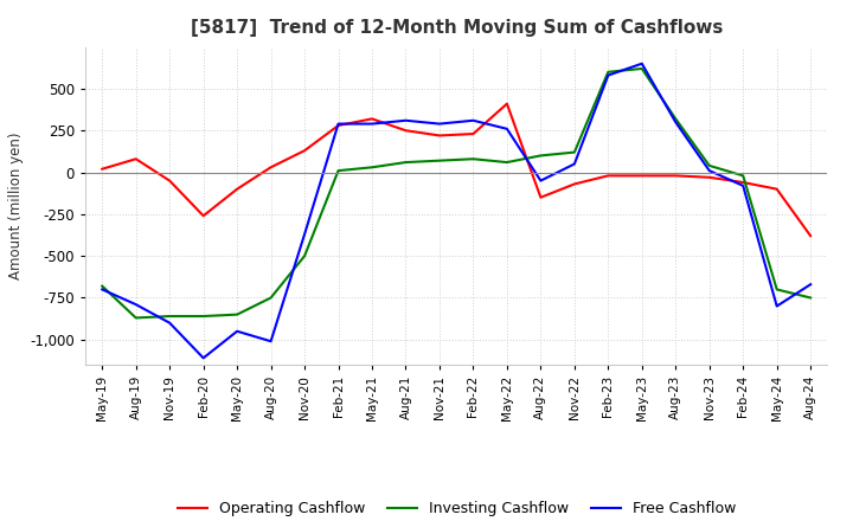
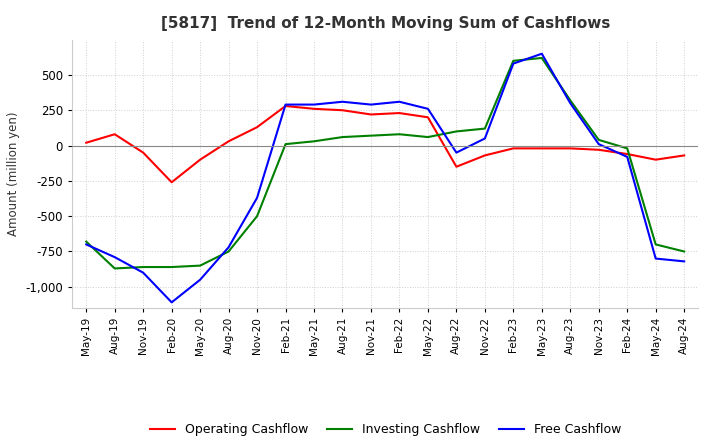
Free Cashflow/Aug-20: -1,010 -> -720
Operating Cashflow/May-21: 320 -> 260
Operating Cashflow/May-22: 410 -> 200
Operating Cashflow/Aug-24: -380 -> -70
Free Cashflow/Aug-24: -670 -> -820
